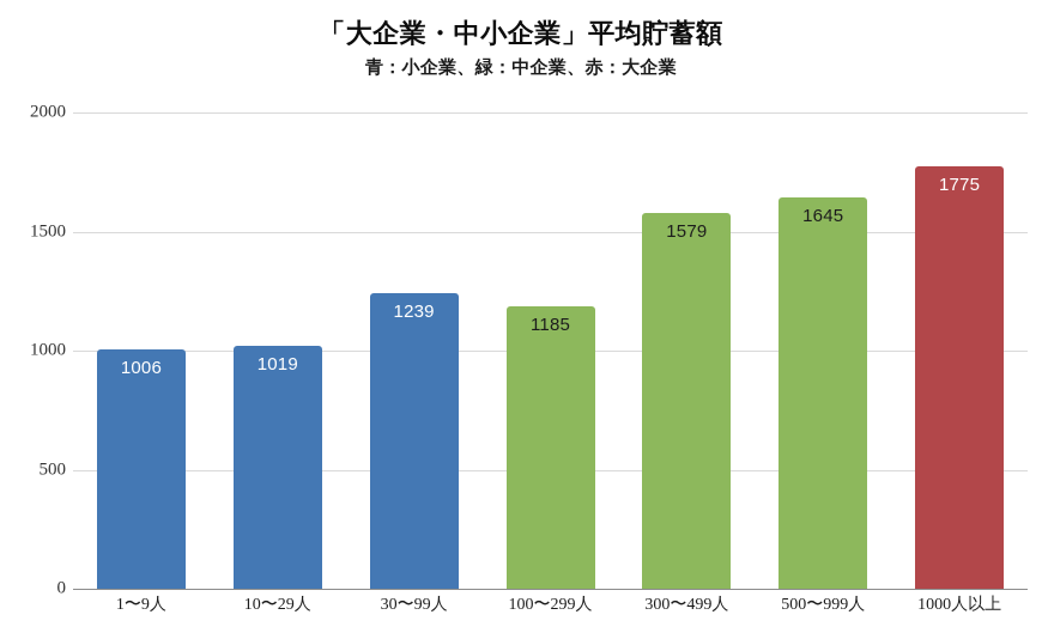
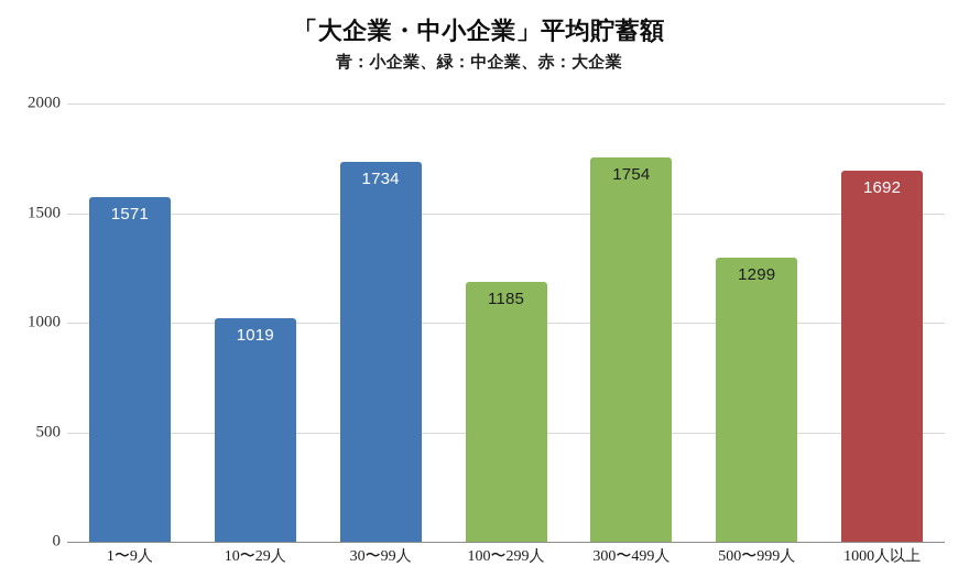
1〜9人: 1006 -> 1571
30〜99人: 1239 -> 1734
300〜499人: 1579 -> 1754
500〜999人: 1645 -> 1299
1000人以上: 1775 -> 1692
